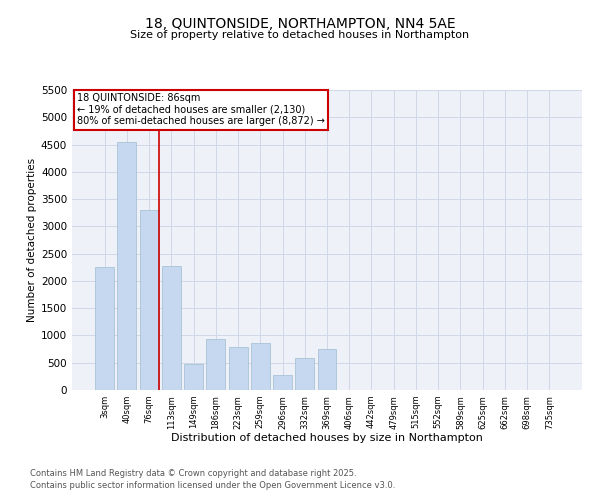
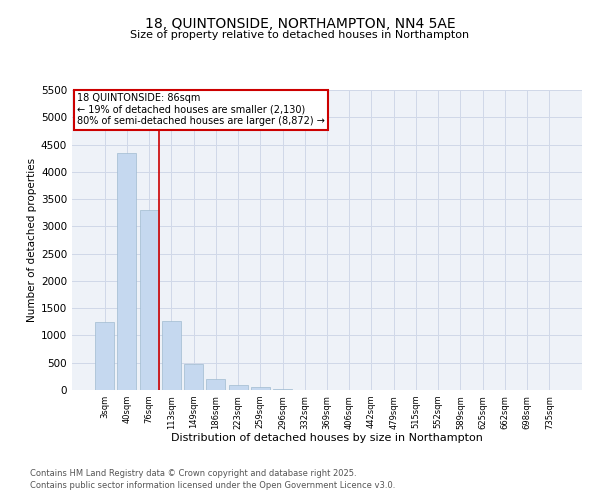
3sqm: 2260 -> 1250
40sqm: 4540 -> 4350
113sqm: 2280 -> 1270
186sqm: 940 -> 200
223sqm: 780 -> 100
259sqm: 860 -> 50
296sqm: 280 -> 20
332sqm: 580 -> 0
369sqm: 760 -> 0
